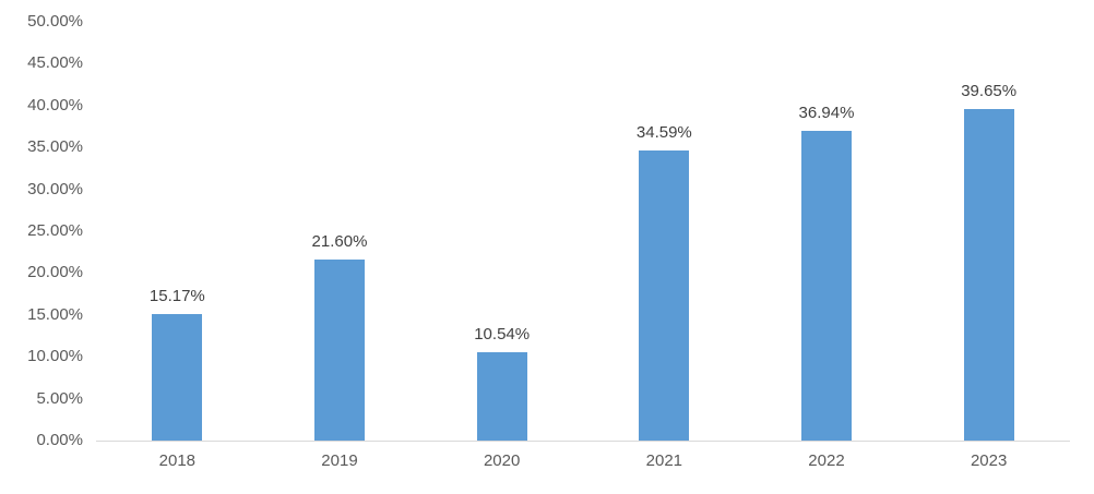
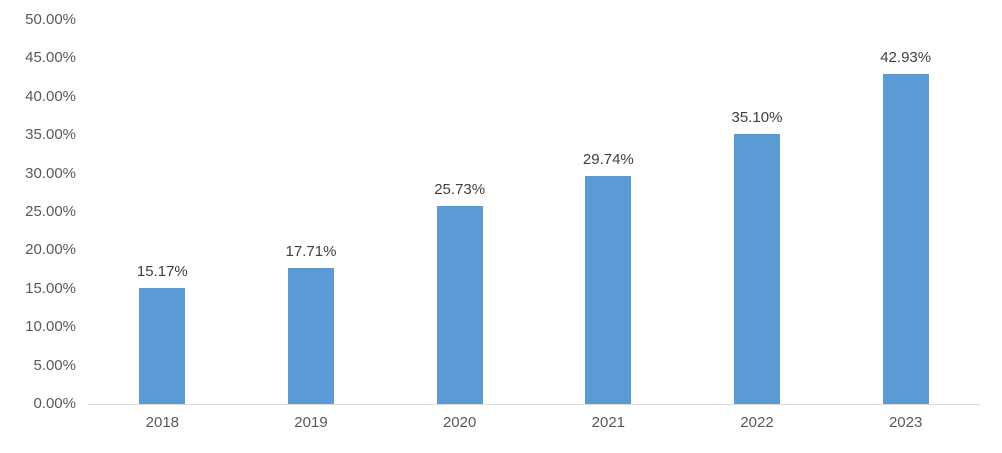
2019: 21.60% -> 17.71%
2020: 10.54% -> 25.73%
2021: 34.59% -> 29.74%
2022: 36.94% -> 35.10%
2023: 39.65% -> 42.93%
